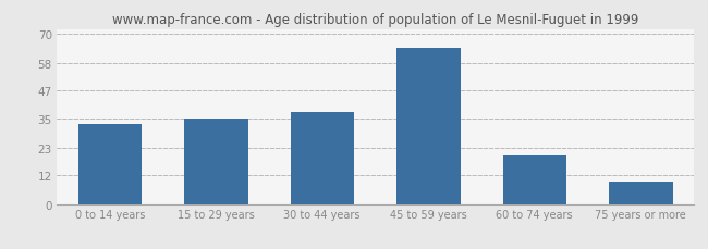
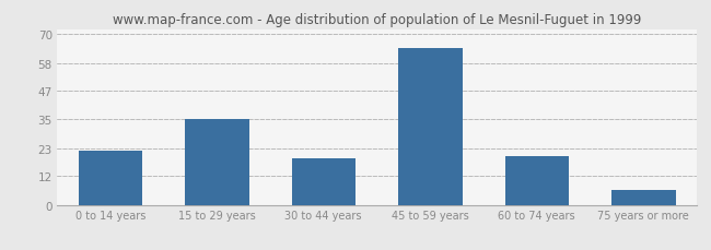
0 to 14 years: 33 -> 22
30 to 44 years: 38 -> 19
75 years or more: 9 -> 6
